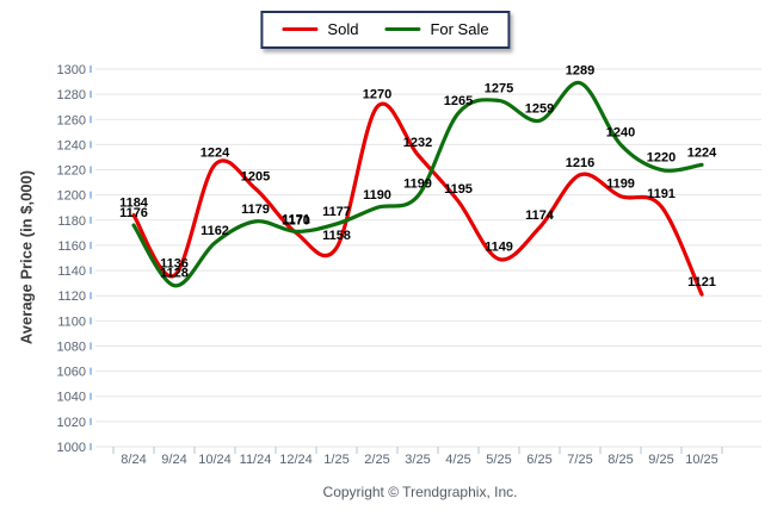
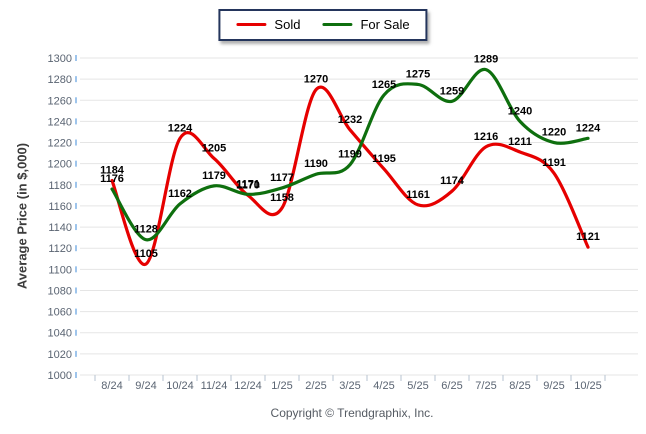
Sold/9/24: 1136 -> 1105
Sold/5/25: 1149 -> 1161
Sold/8/25: 1199 -> 1211
